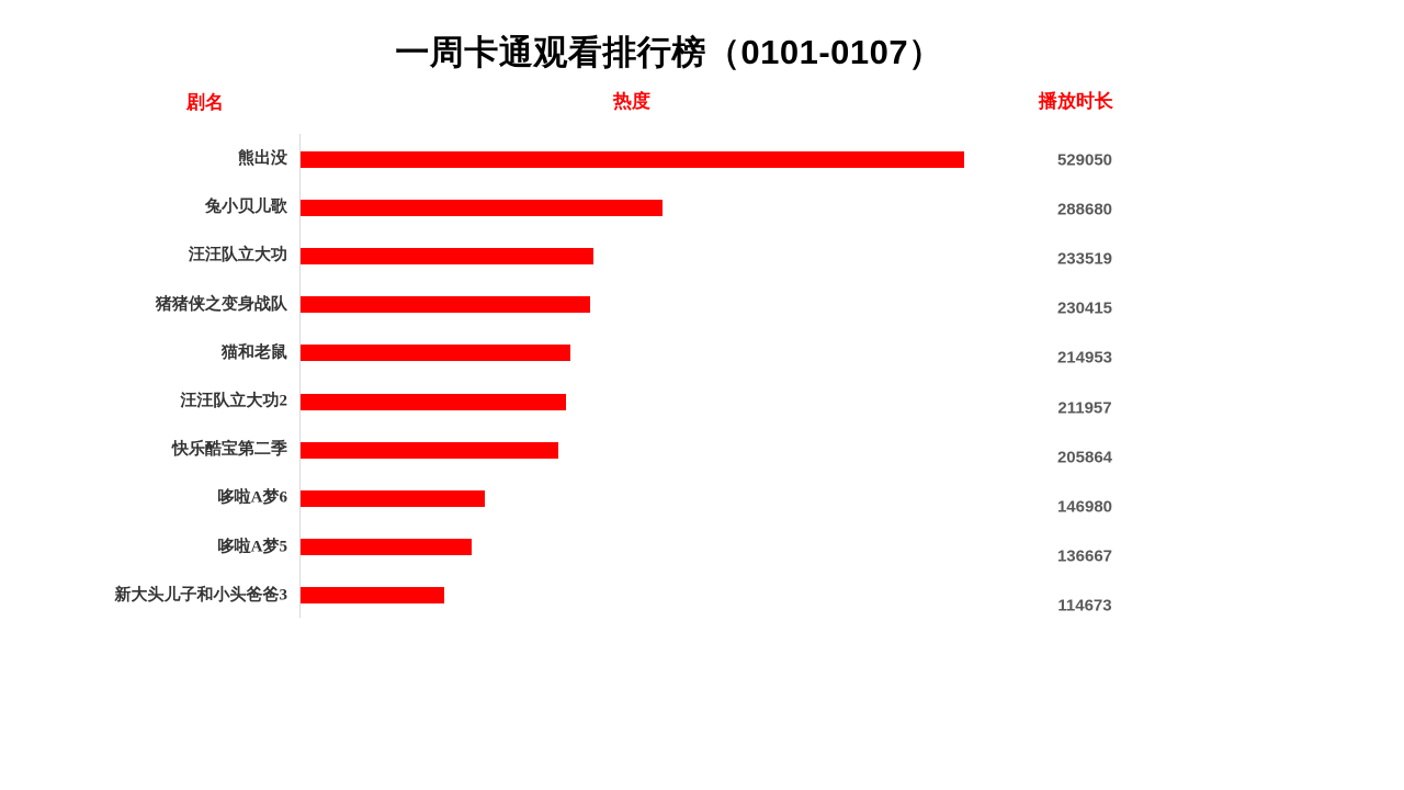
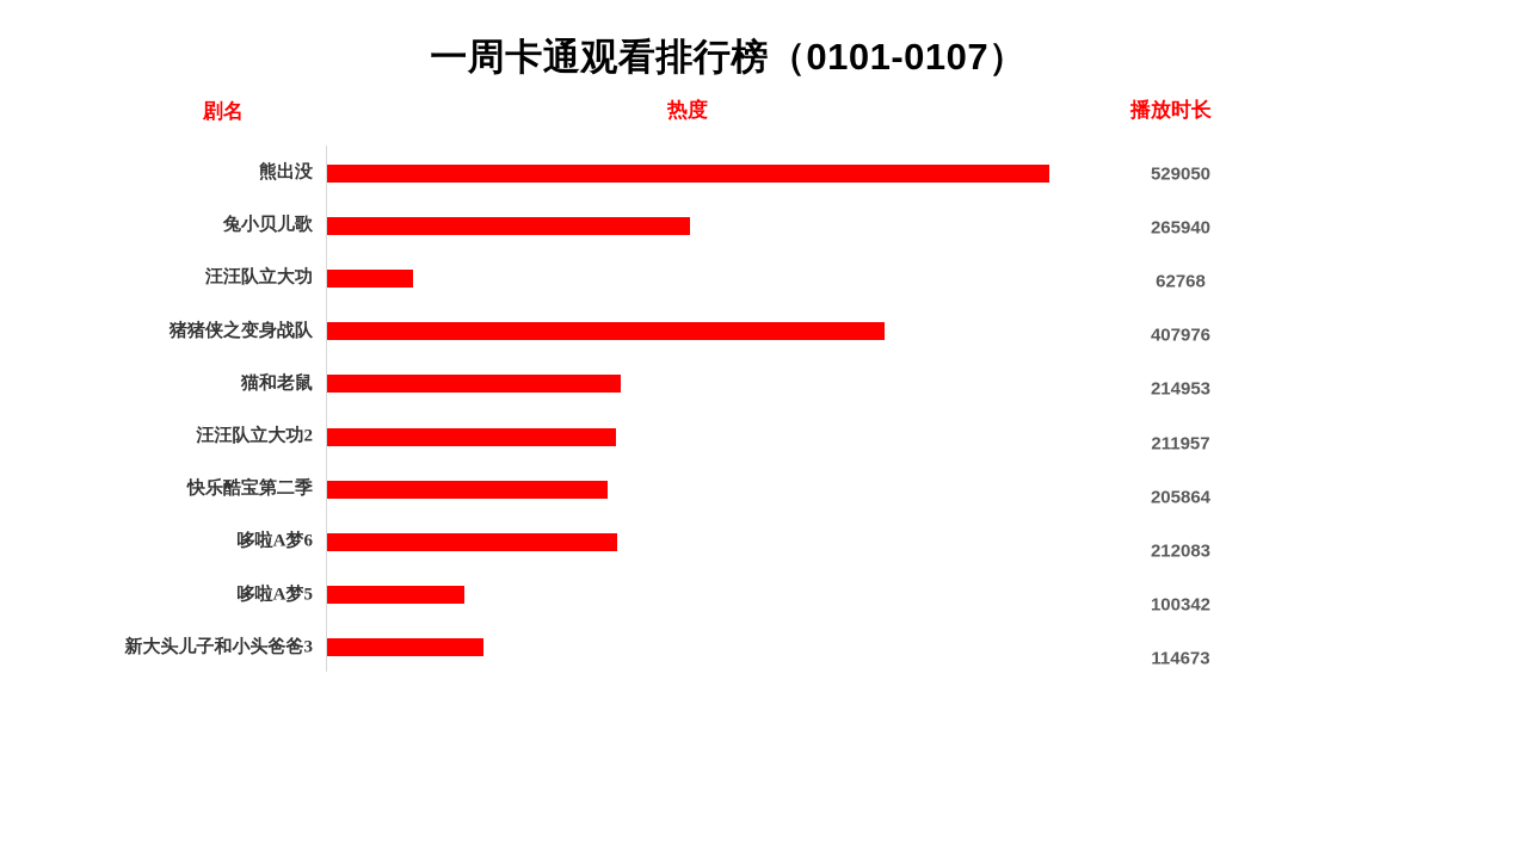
兔小贝儿歌: 288680 -> 265940
汪汪队立大功: 233519 -> 62768
猪猪侠之变身战队: 230415 -> 407976
哆啦A梦6: 146980 -> 212083
哆啦A梦5: 136667 -> 100342
